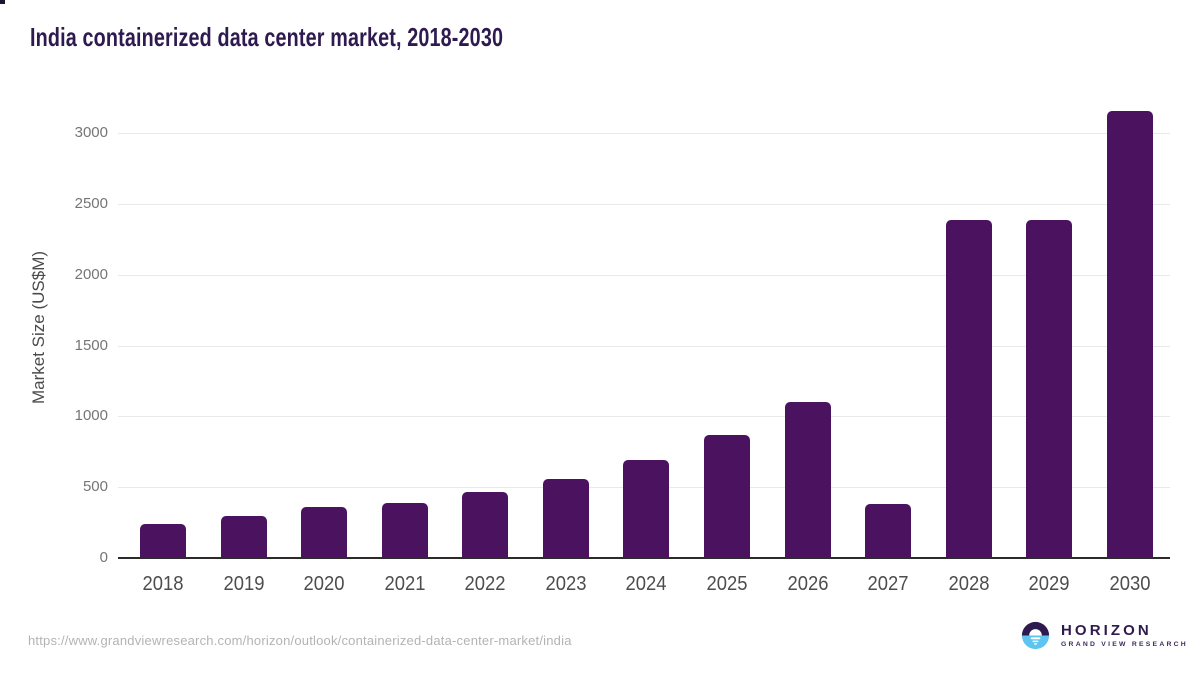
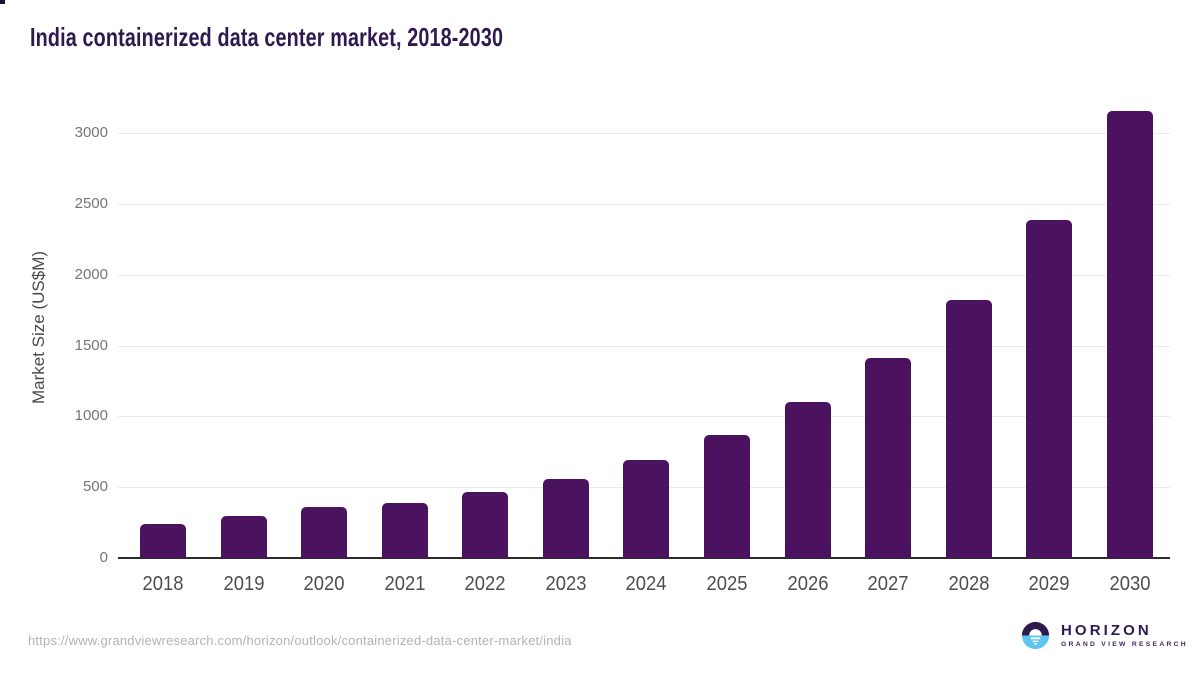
2027: 380 -> 1410
2028: 2390 -> 1820
